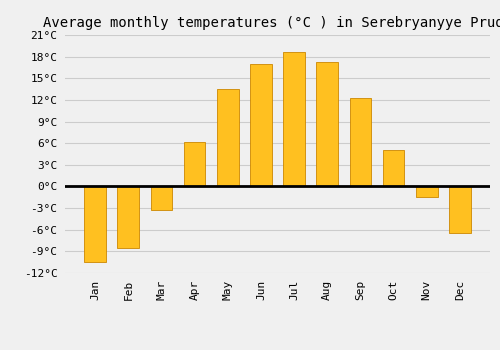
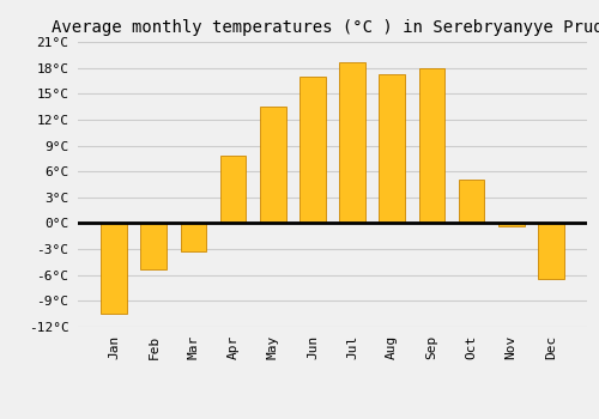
Feb: -8.5°C -> -5.4°C
Apr: 6.2°C -> 7.8°C
Sep: 12.2°C -> 18.0°C
Nov: -1.5°C -> -0.4°C
